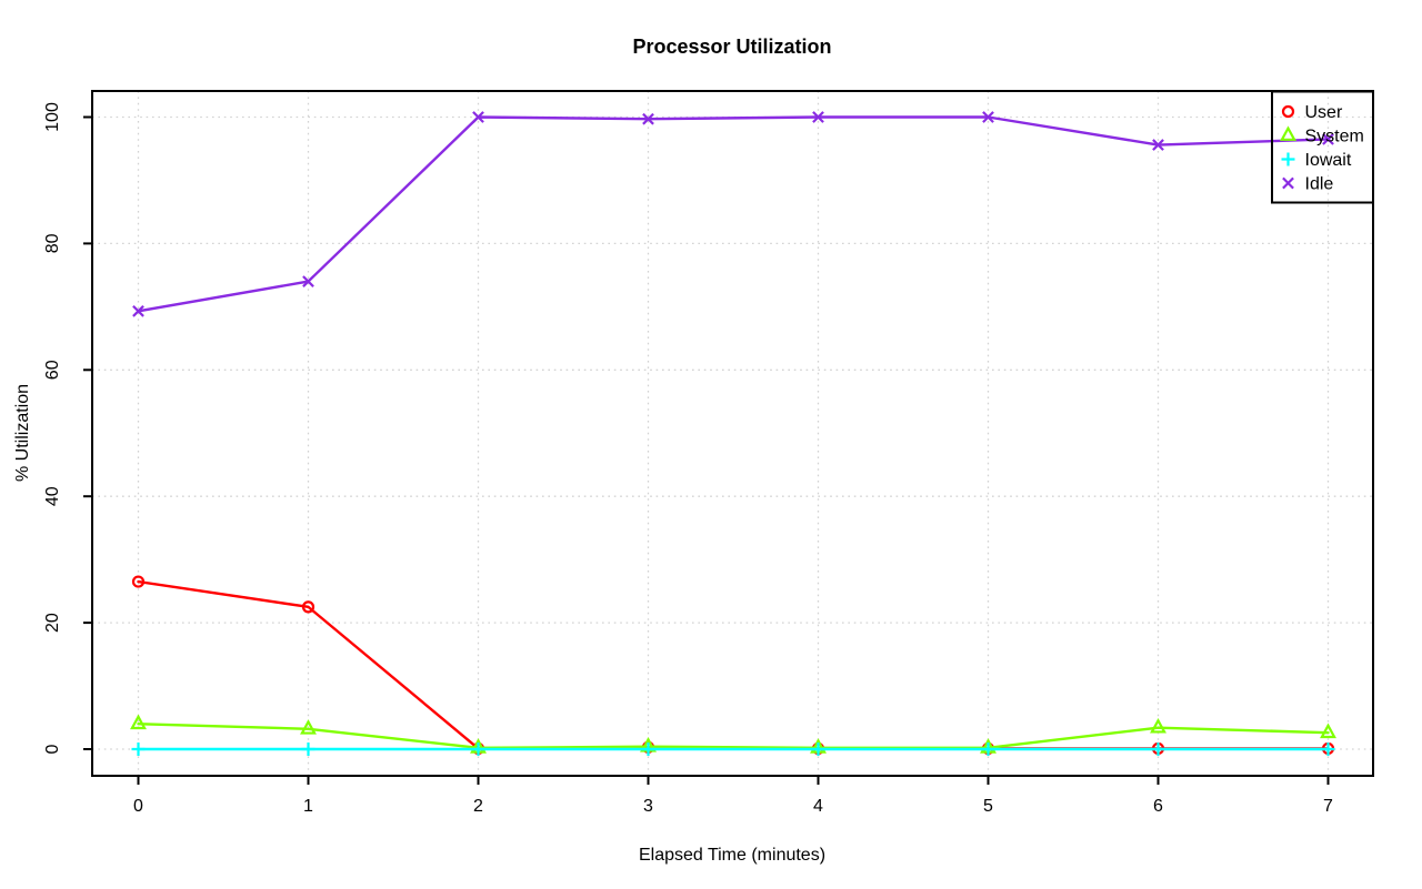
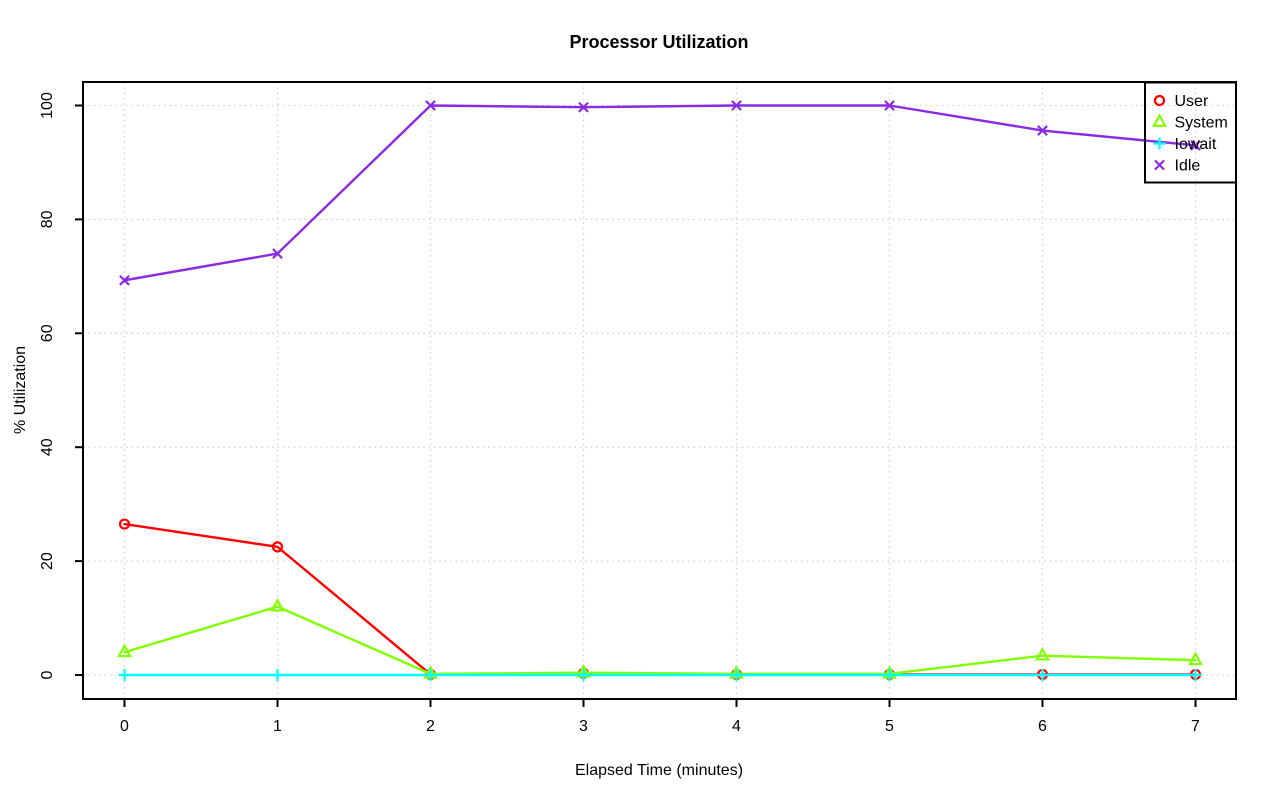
System/1: 3 -> 12
Idle/7: 96 -> 93
